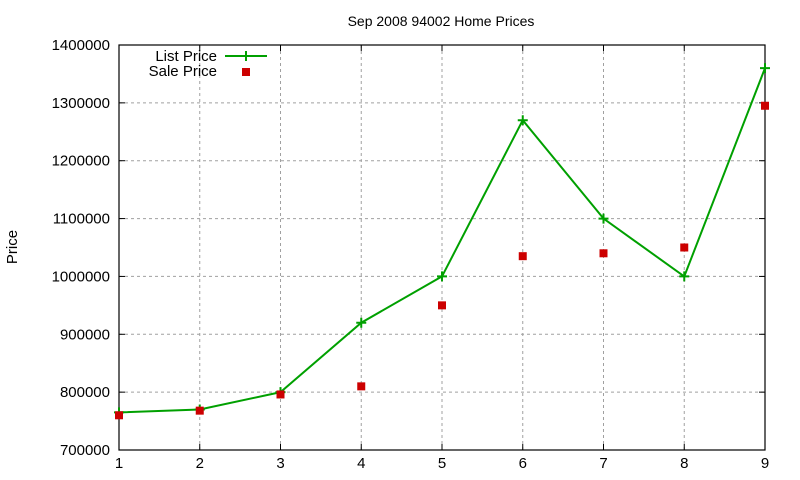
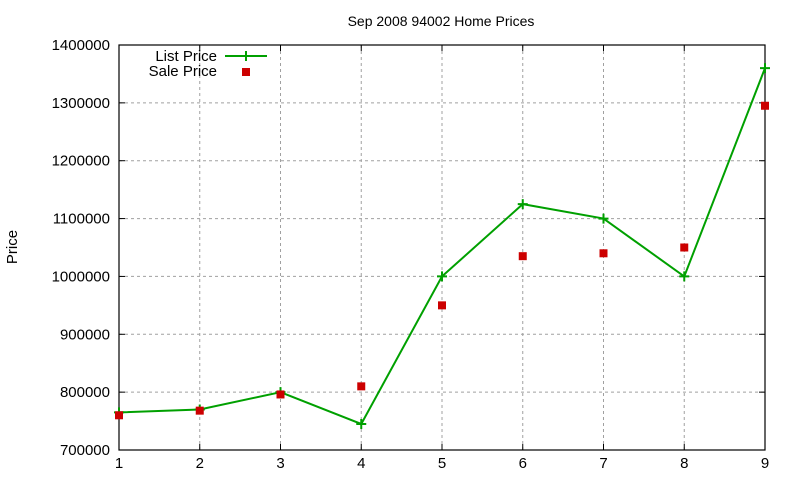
List Price/4: 920000 -> 740000
List Price/6: 1270000 -> 1120000
